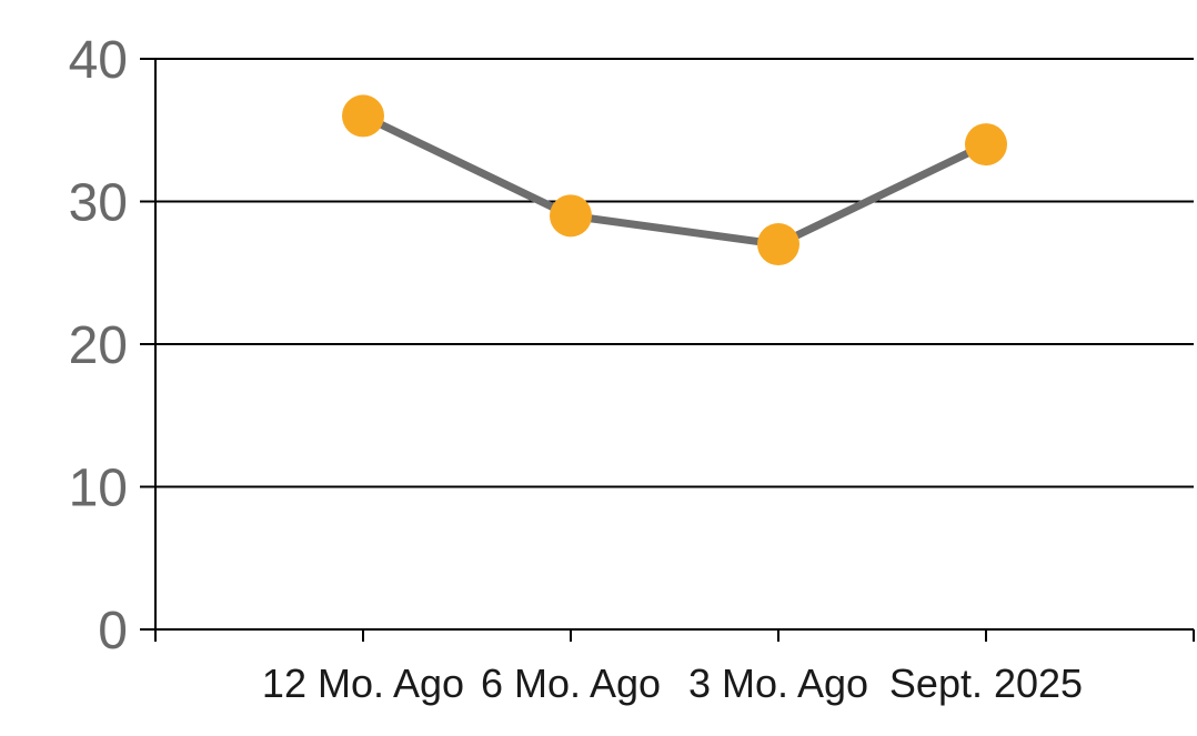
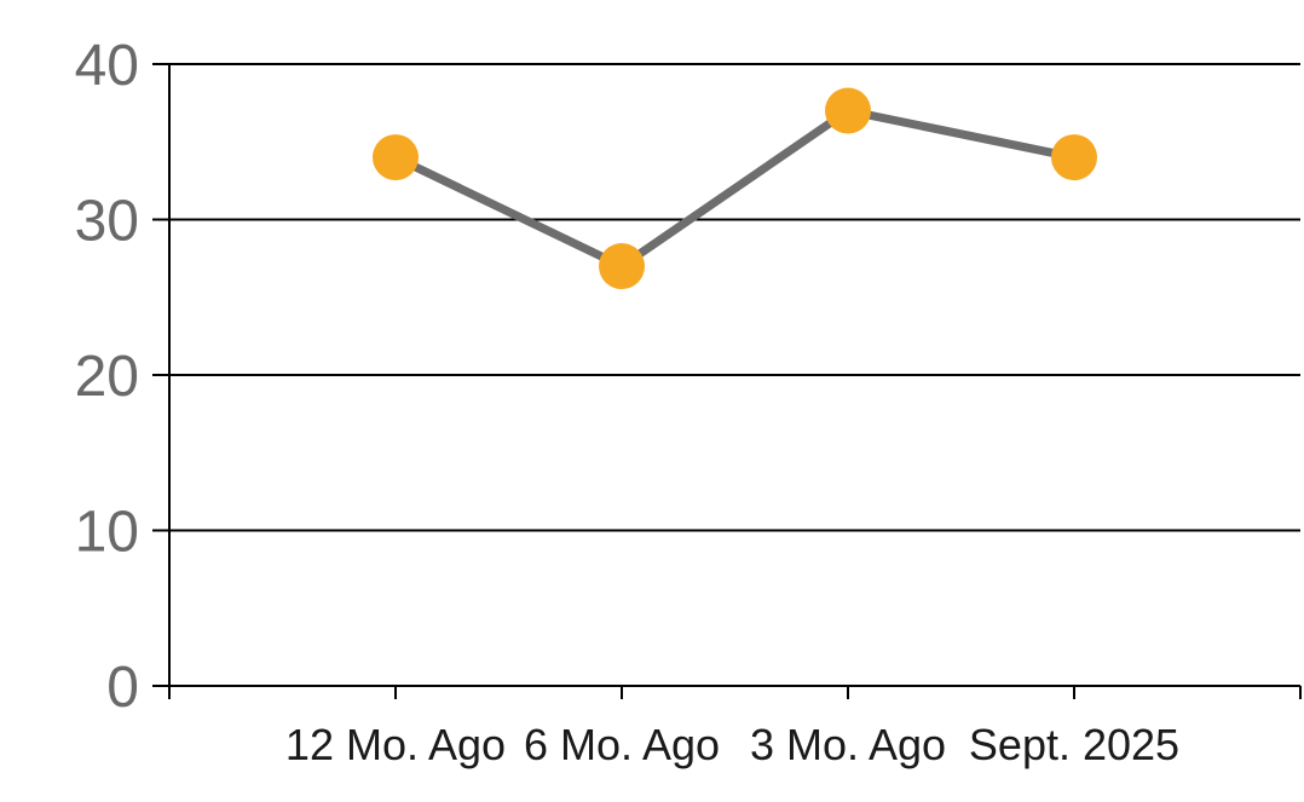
12 Mo. Ago: 36 -> 34
6 Mo. Ago: 29 -> 27
3 Mo. Ago: 27 -> 37
